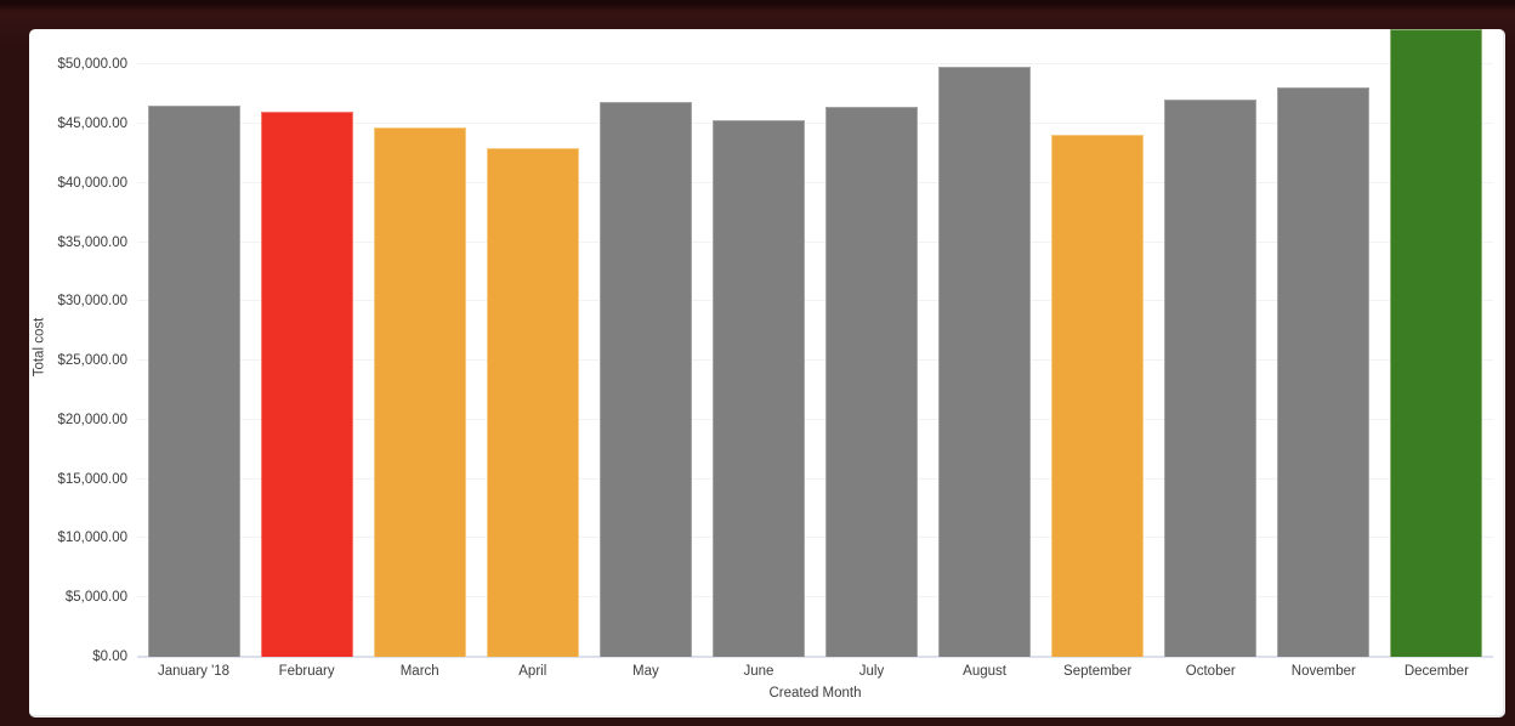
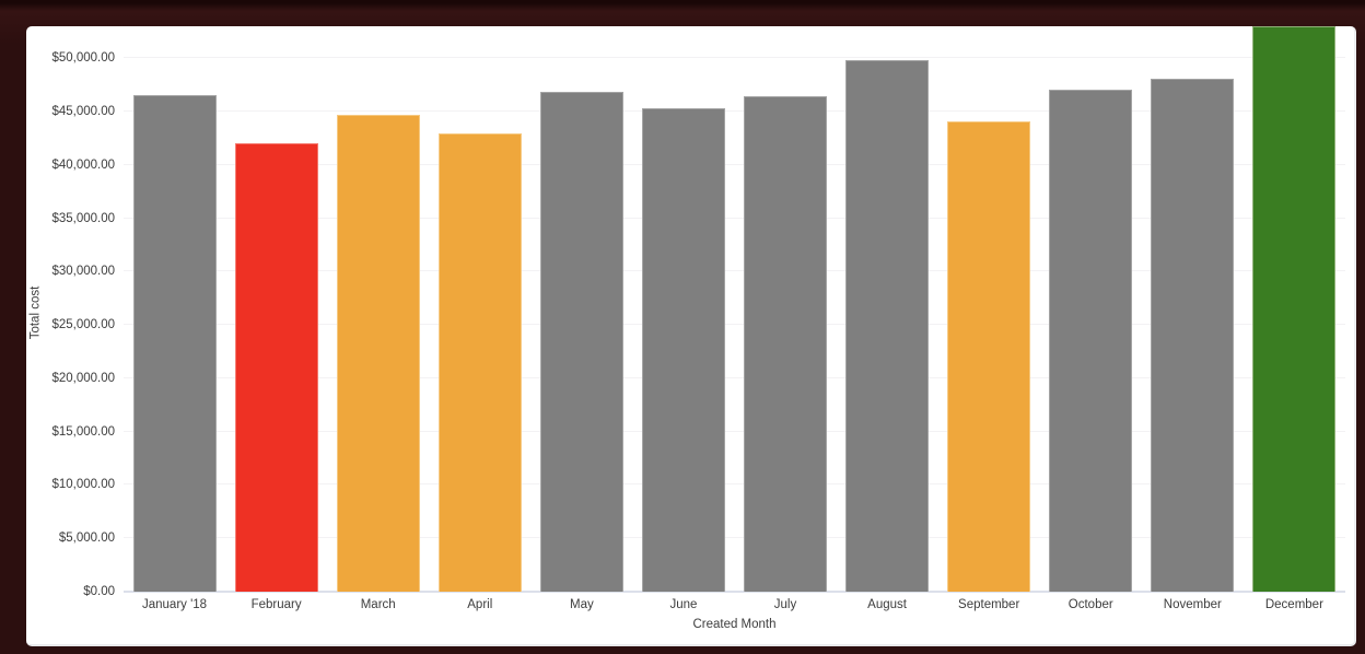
February: $46000 -> $42000
